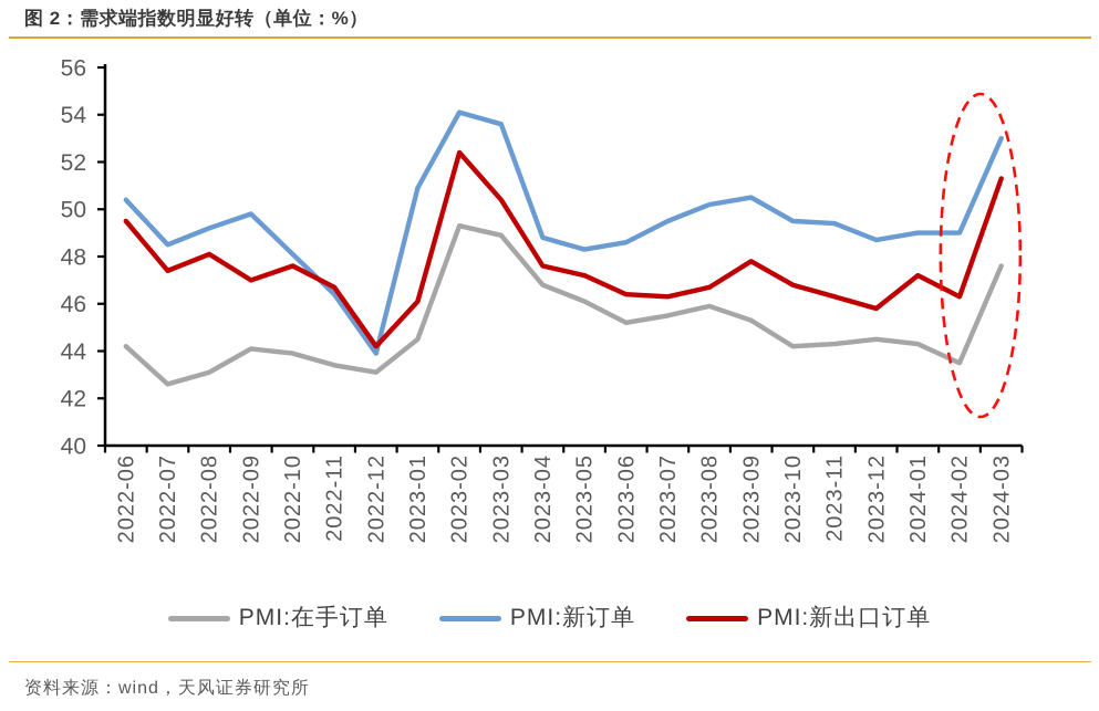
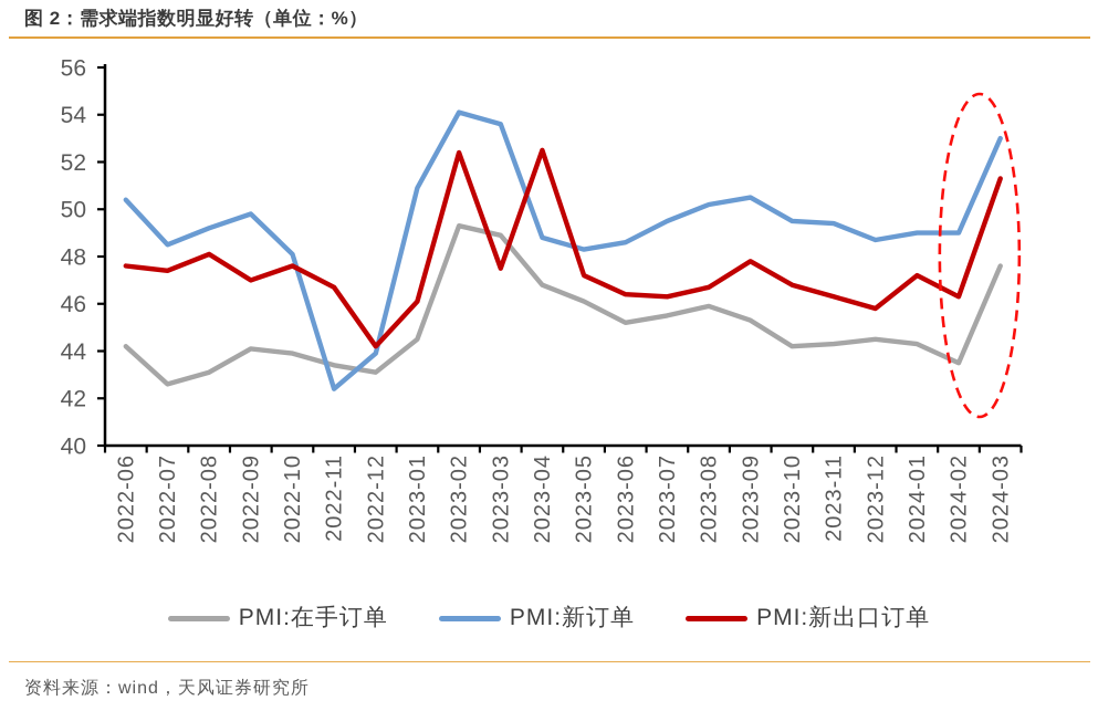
PMI:新出口订单/2022-06: 49.5 -> 47.6
PMI:新订单/2022-11: 46.4 -> 42.4
PMI:新出口订单/2023-03: 50.4 -> 47.5
PMI:新出口订单/2023-04: 47.6 -> 52.5
